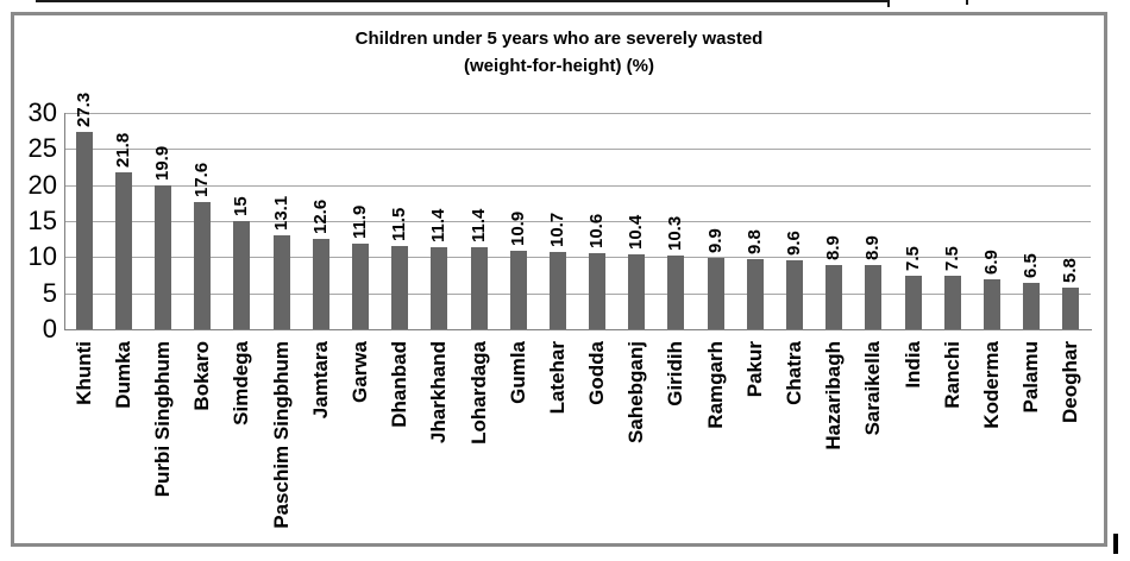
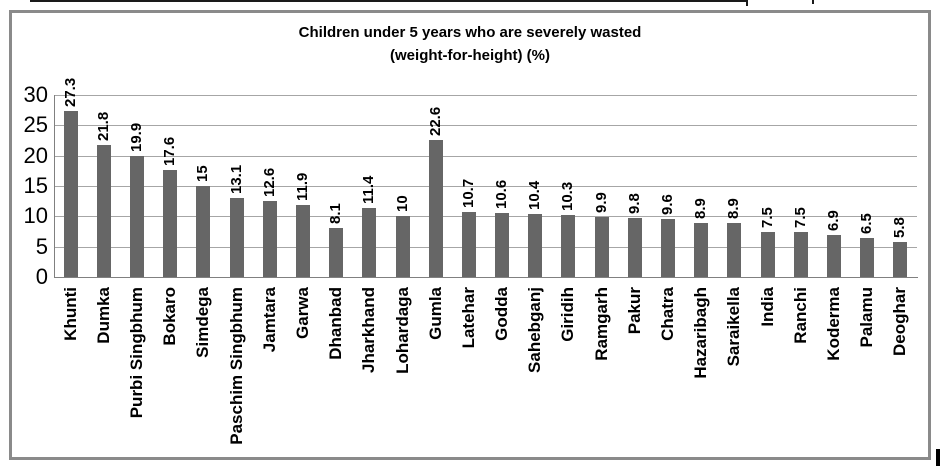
Dhanbad: 11.5 -> 8.1
Lohardaga: 11.4 -> 10
Gumla: 10.9 -> 22.6
